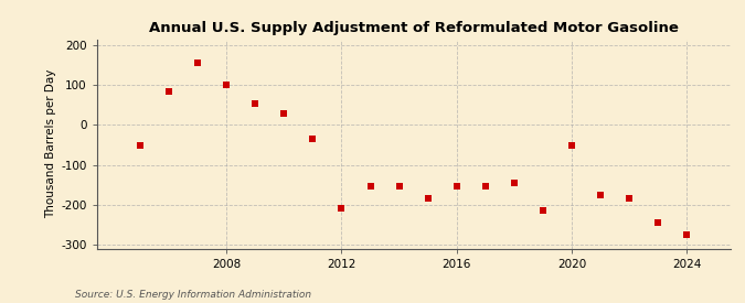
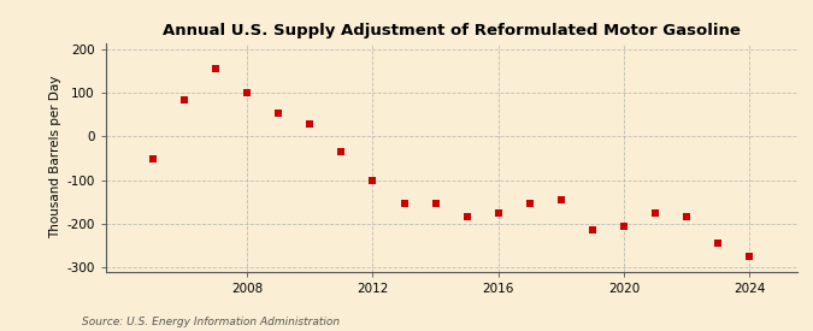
2012: -210 -> -100
2016: -155 -> -175
2020: -50 -> -205
